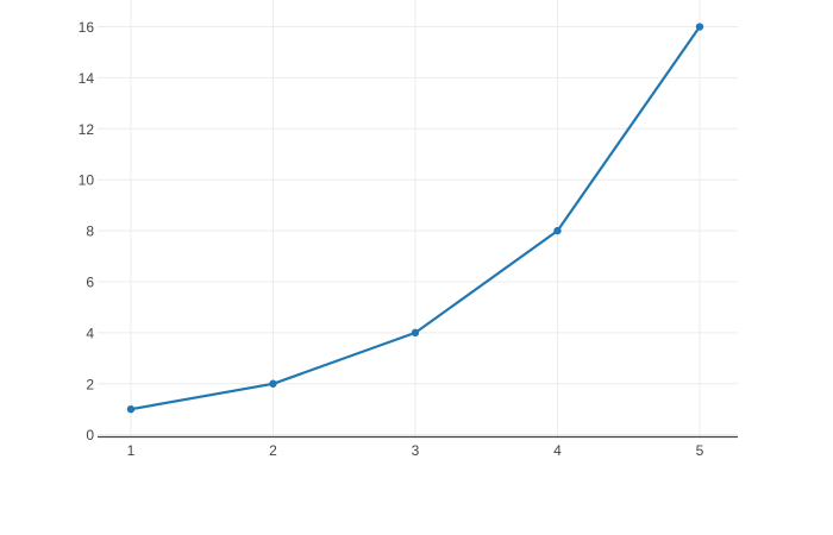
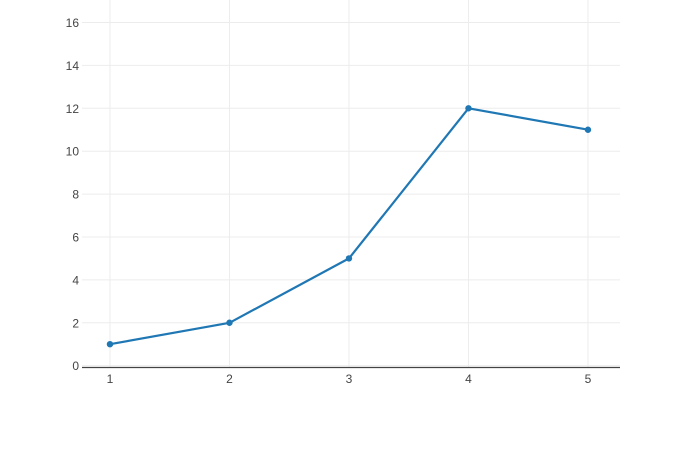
3: 4 -> 5
4: 8 -> 12
5: 16 -> 11
